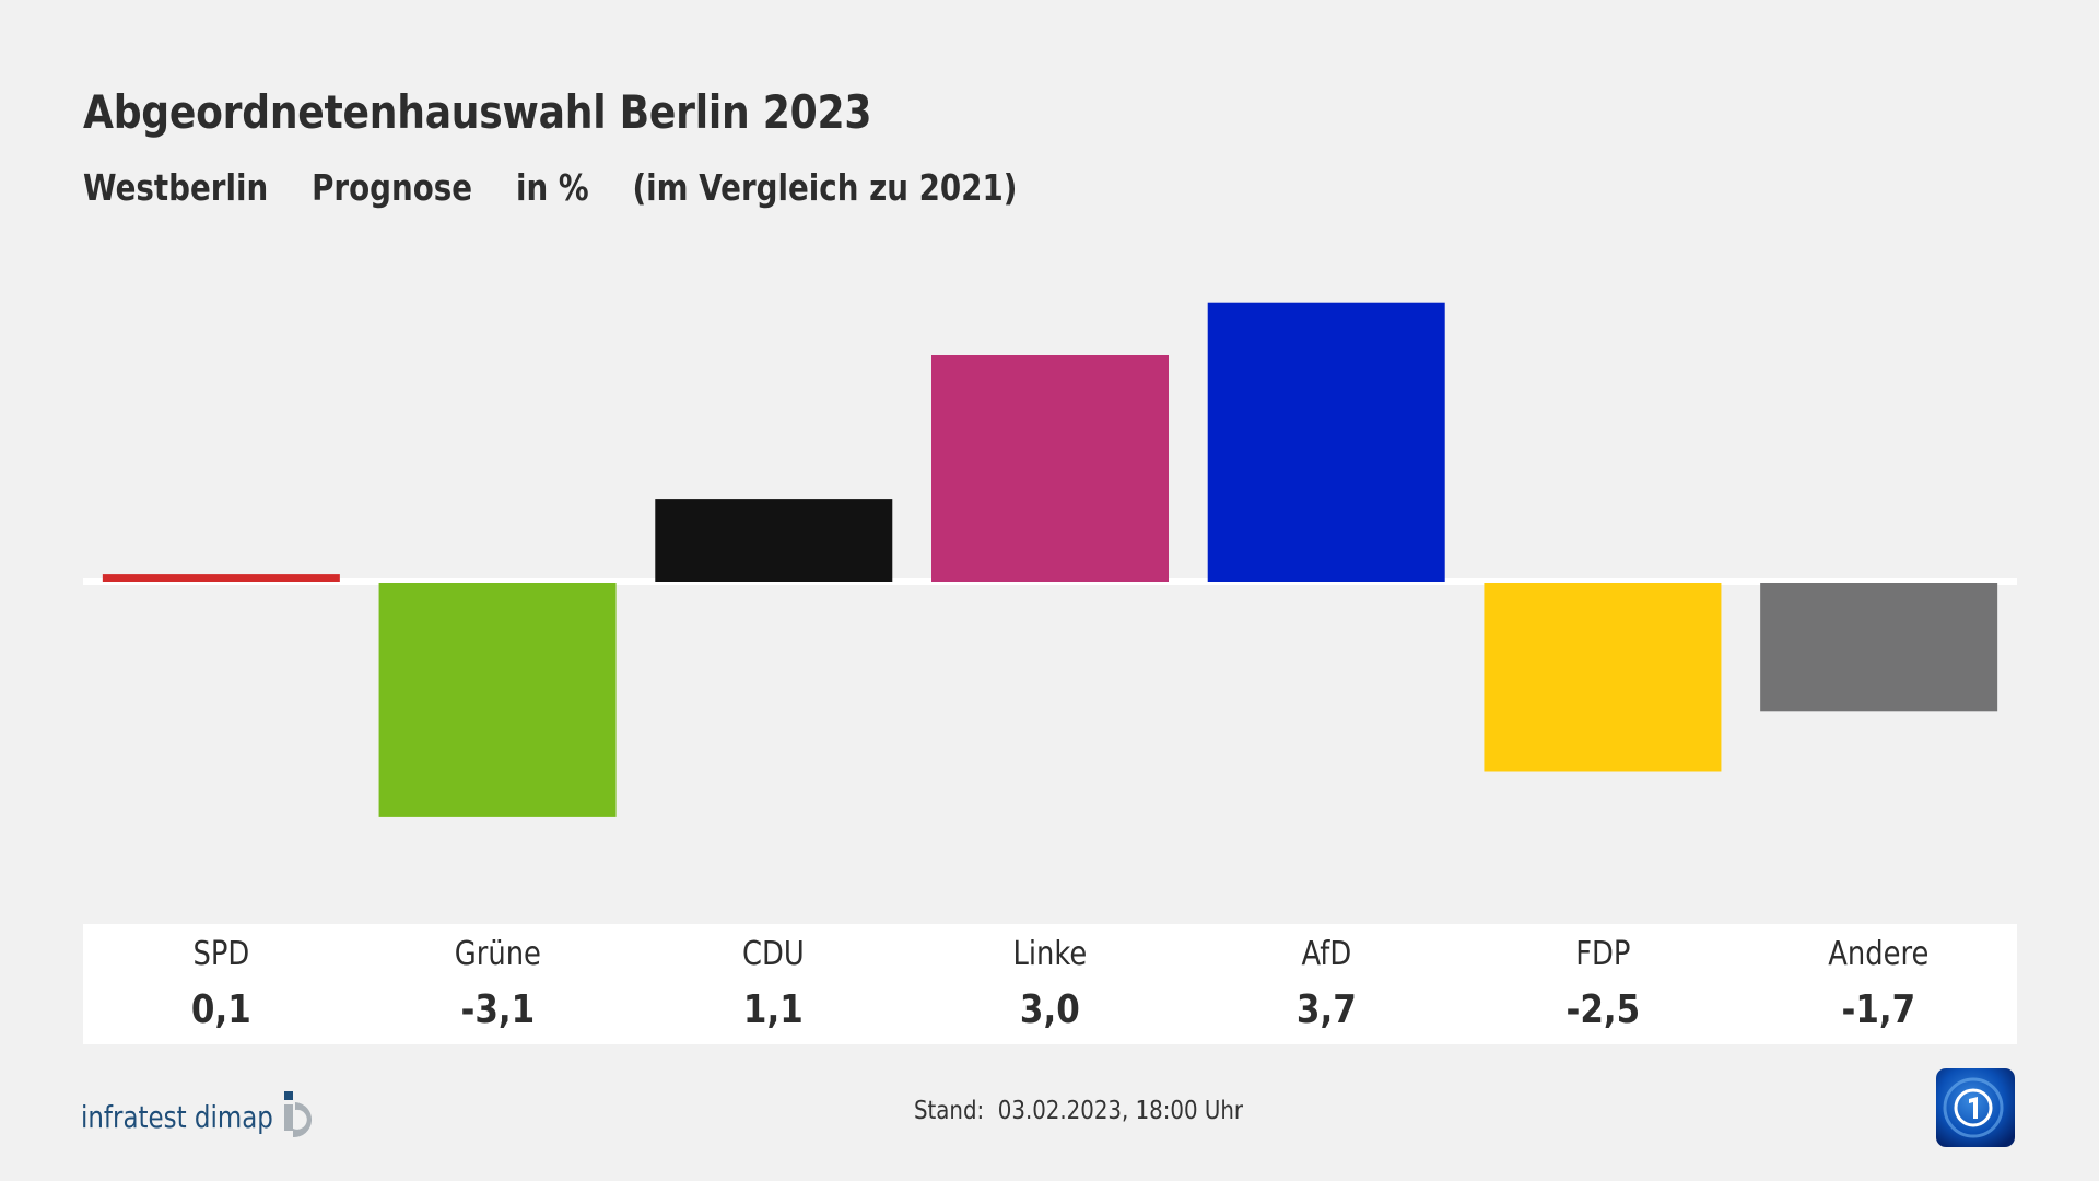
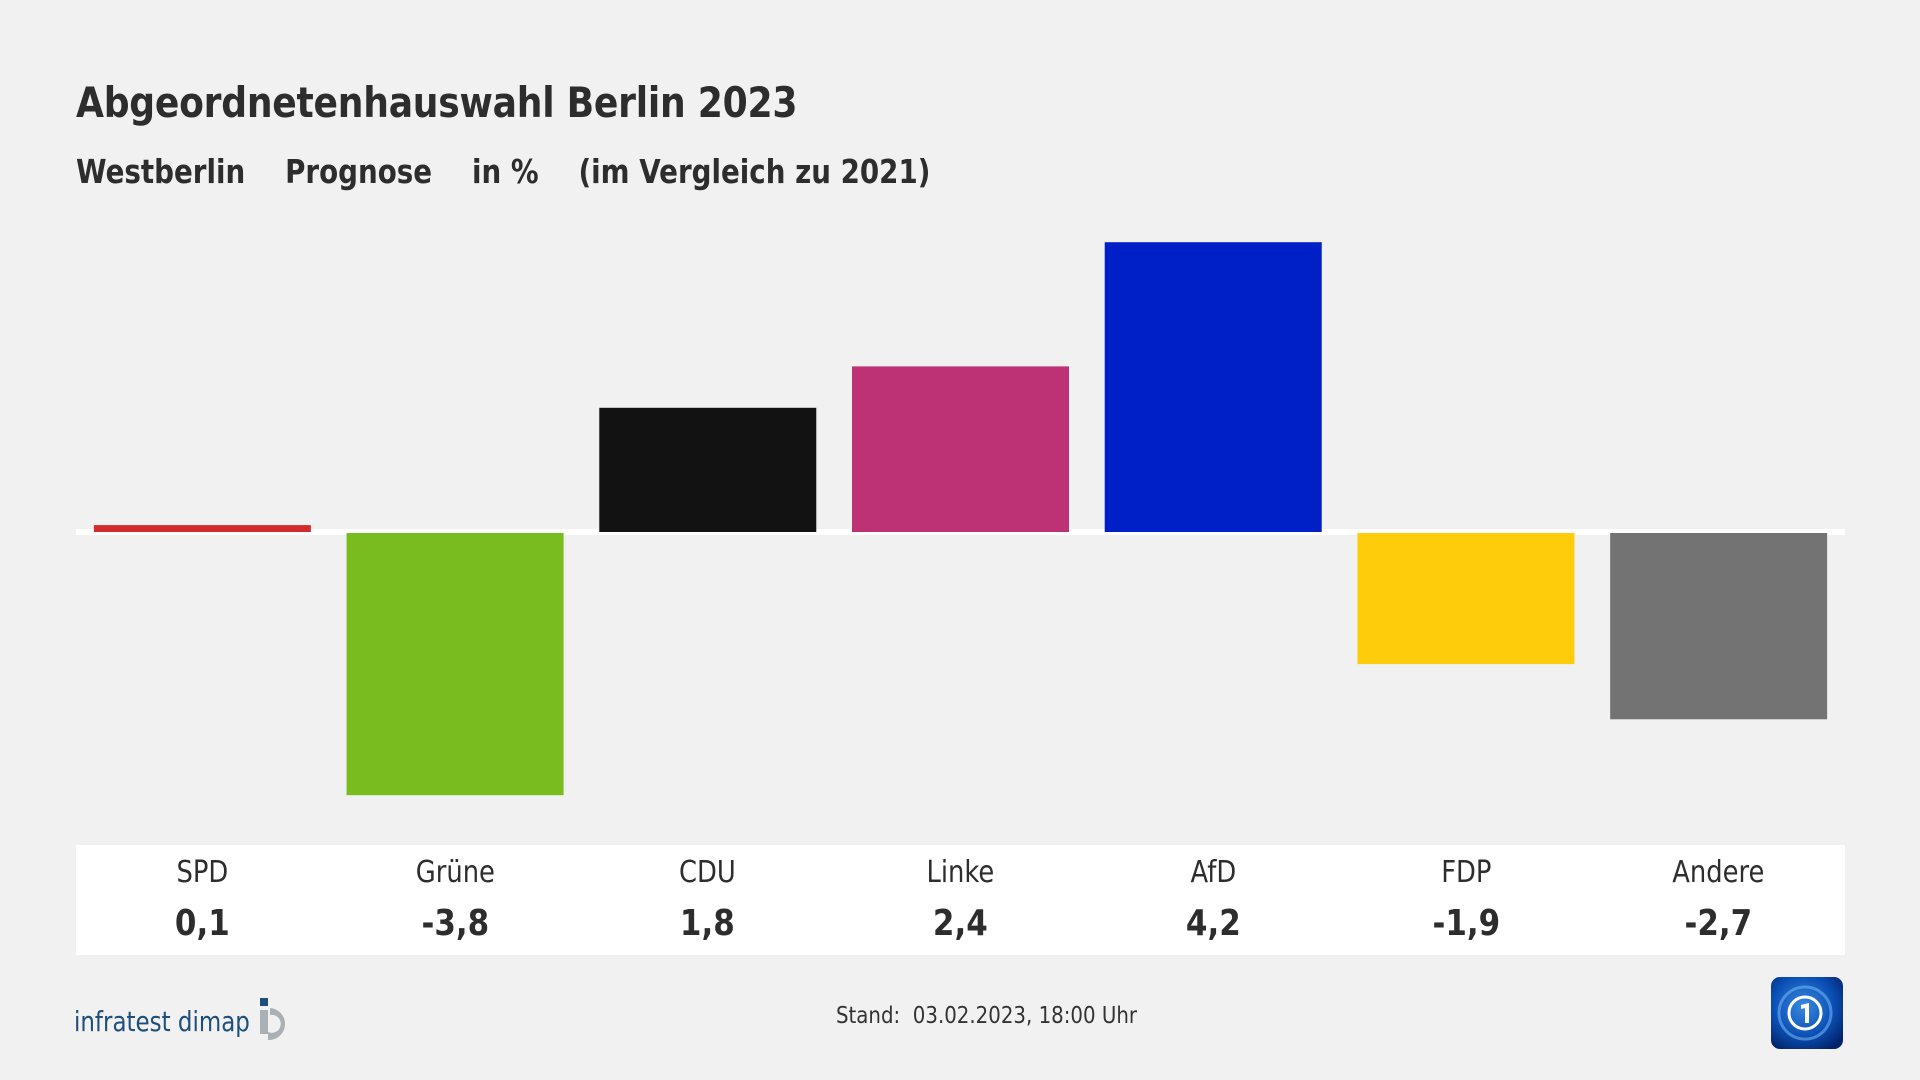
Grüne: -3,1 -> -3,8
CDU: 1,1 -> 1,8
Linke: 3,0 -> 2,4
AfD: 3,7 -> 4,2
FDP: -2,5 -> -1,9
Andere: -1,7 -> -2,7
